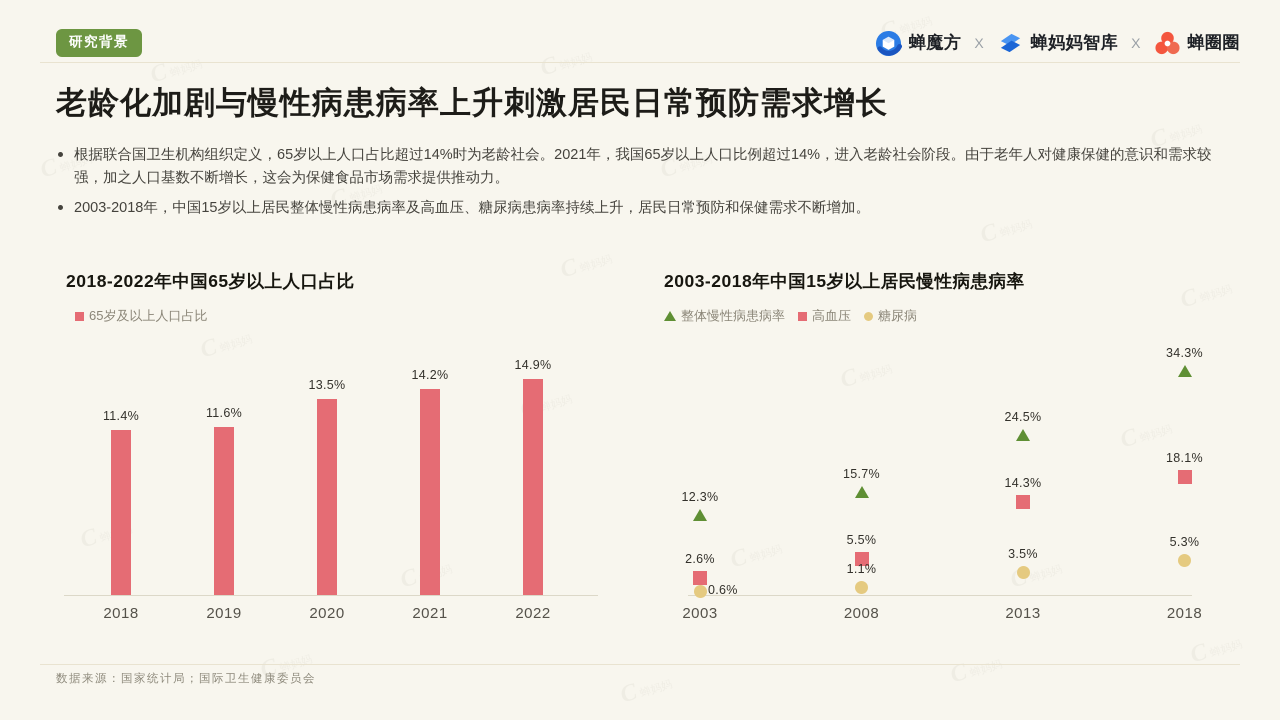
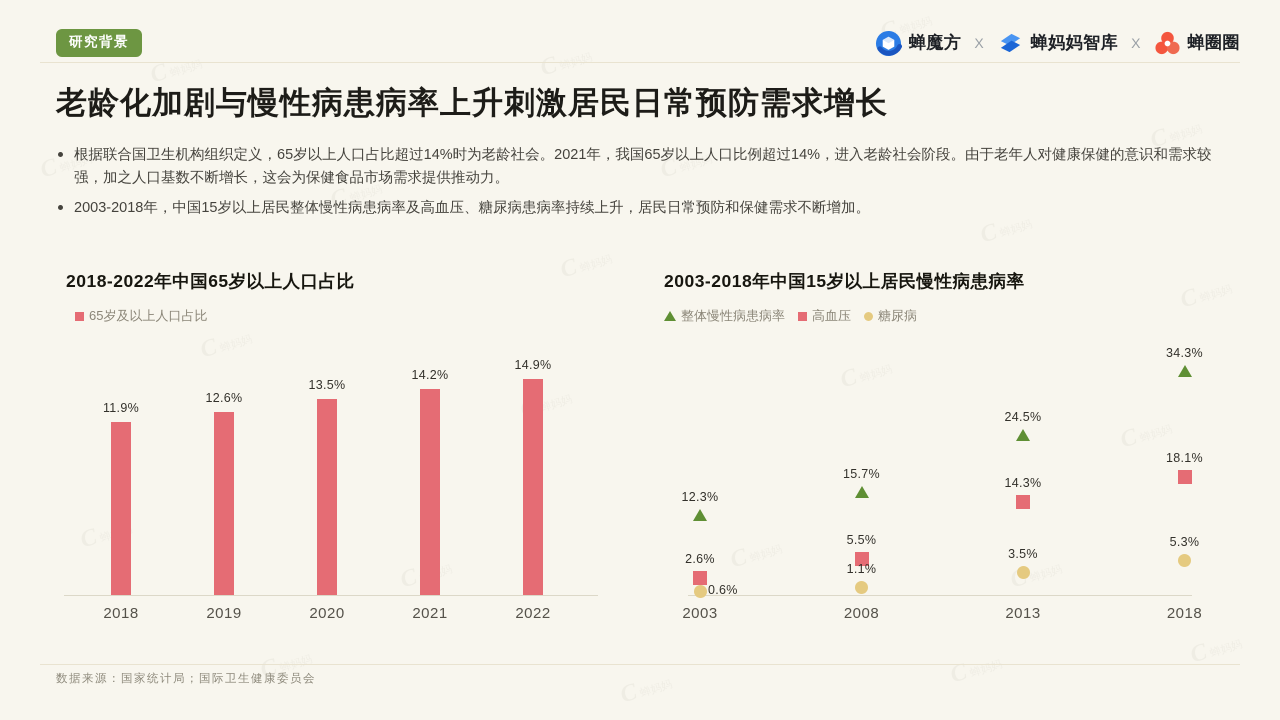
2018-2022年中国65岁以上人口占比/2018: 11.4% -> 11.9%
2018-2022年中国65岁以上人口占比/2019: 11.6% -> 12.6%
